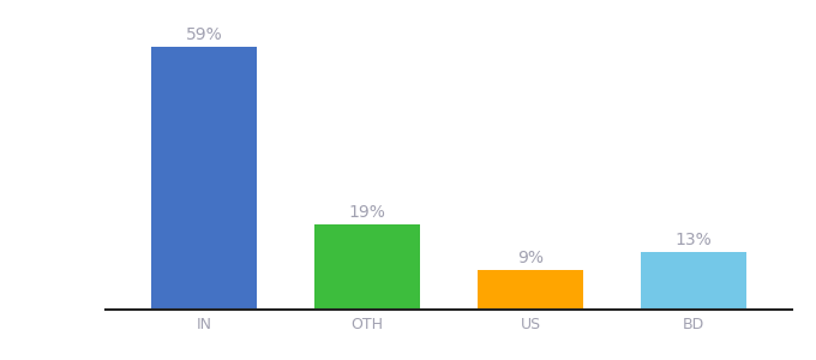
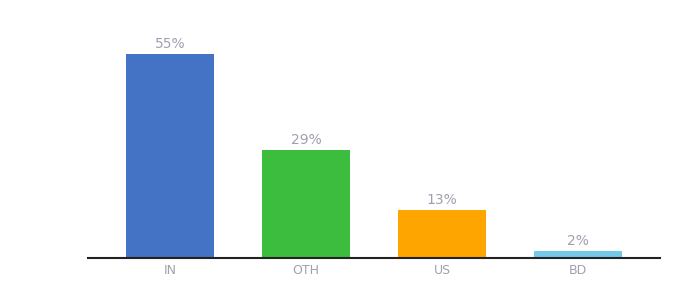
IN: 59% -> 55%
OTH: 19% -> 29%
US: 9% -> 13%
BD: 13% -> 2%
